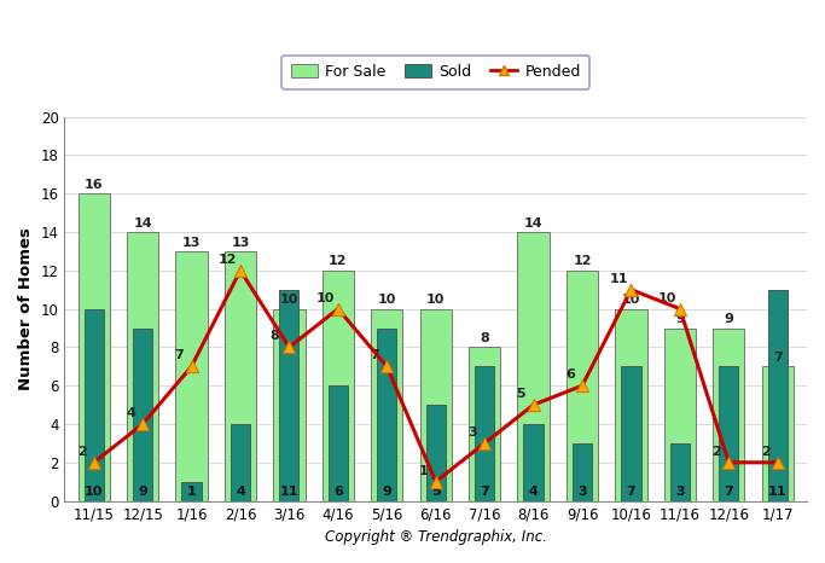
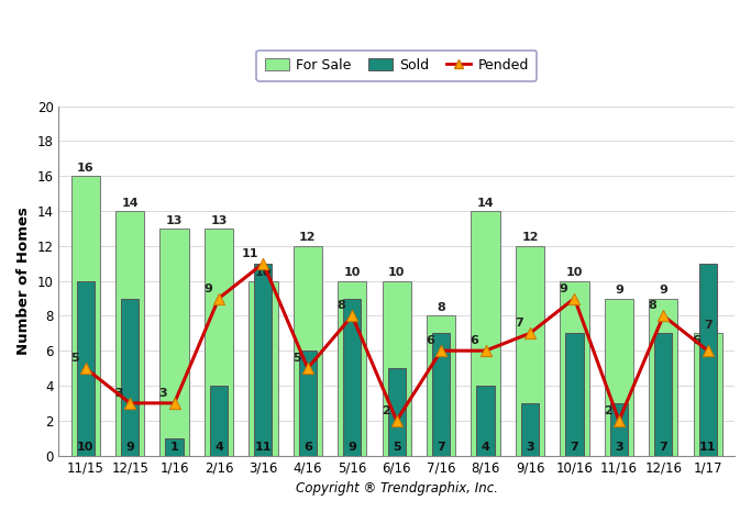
Pended/11/15: 2 -> 5
Pended/12/15: 4 -> 3
Pended/1/16: 7 -> 3
Pended/2/16: 12 -> 9
Pended/3/16: 8 -> 11
Pended/4/16: 10 -> 5
Pended/5/16: 7 -> 8
Pended/6/16: 1 -> 2
Pended/7/16: 3 -> 6
Pended/8/16: 5 -> 6
Pended/9/16: 6 -> 7
Pended/10/16: 11 -> 9
Pended/11/16: 10 -> 2
Pended/12/16: 2 -> 8
Pended/1/17: 2 -> 6
